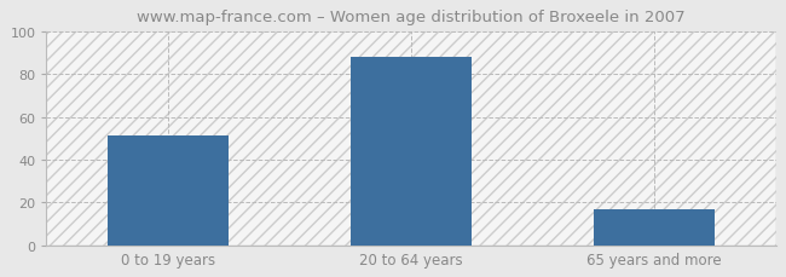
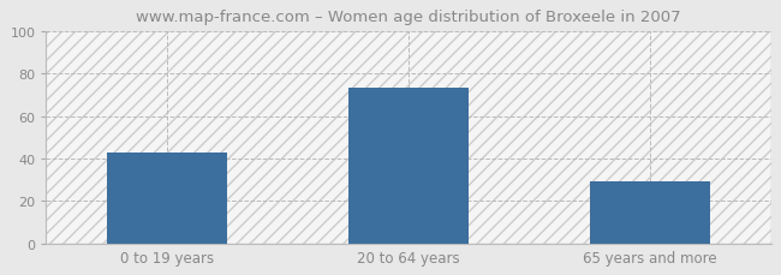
0 to 19 years: 51 -> 43
20 to 64 years: 88 -> 73
65 years and more: 17 -> 29
